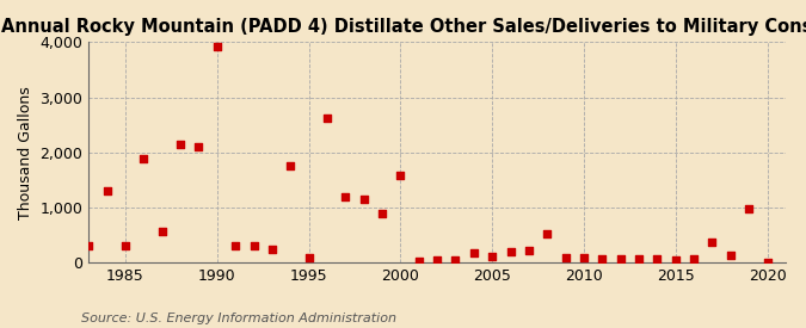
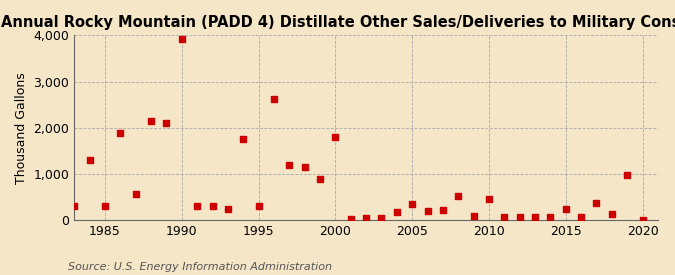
1995: 90 -> 300
2000: 1,580 -> 1,800
2005: 120 -> 350
2010: 80 -> 450
2015: 50 -> 250
